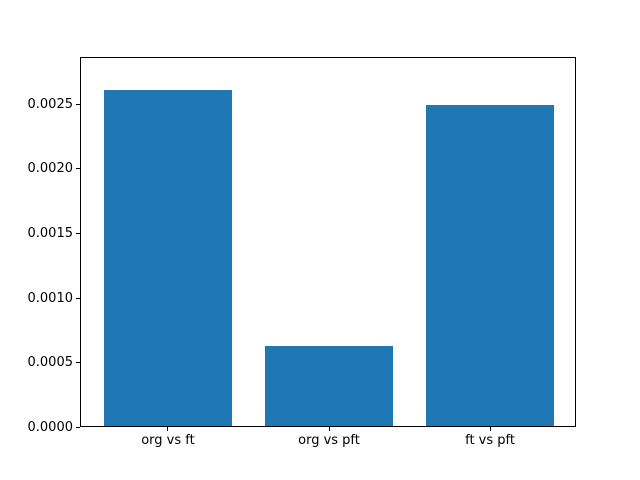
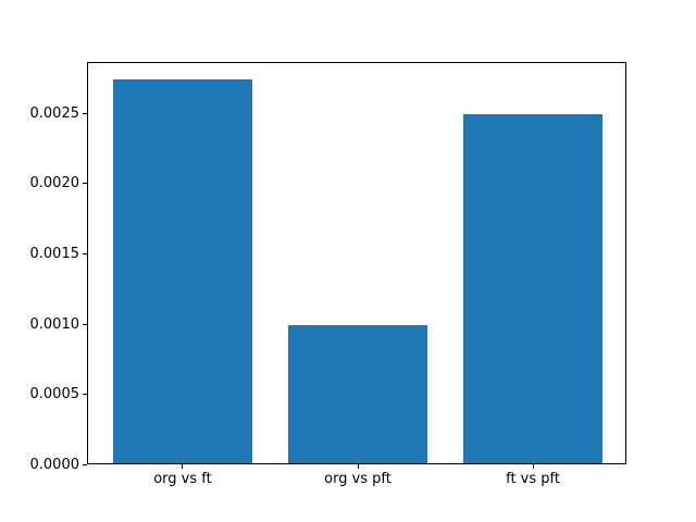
org vs ft: 0.00260 -> 0.00273
org vs pft: 0.00062 -> 0.00098
